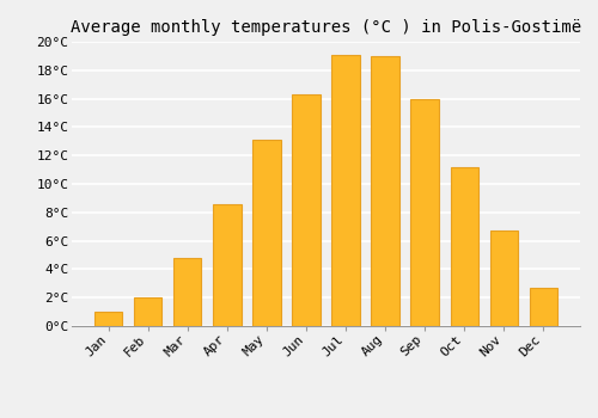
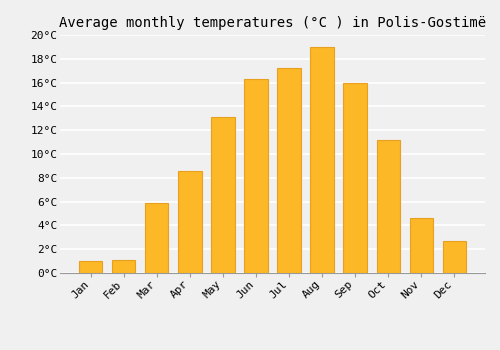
Feb: 2.0°C -> 1.1°C
Mar: 4.8°C -> 5.9°C
Jul: 19.1°C -> 17.2°C
Nov: 6.7°C -> 4.6°C
